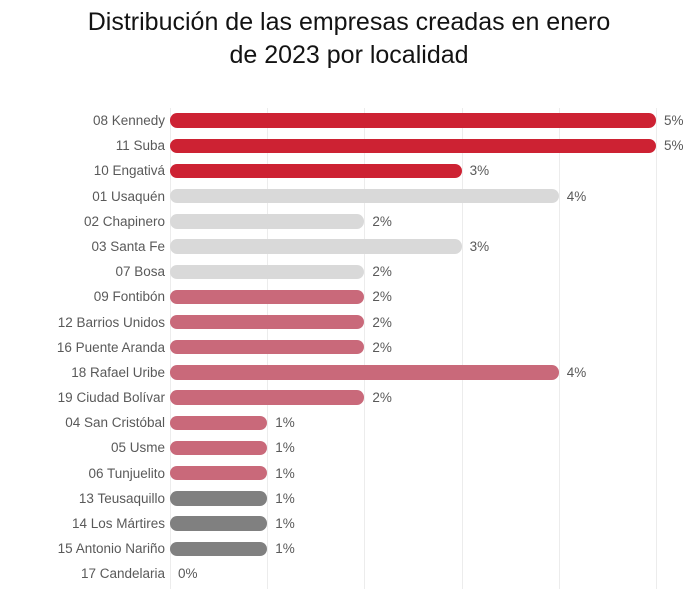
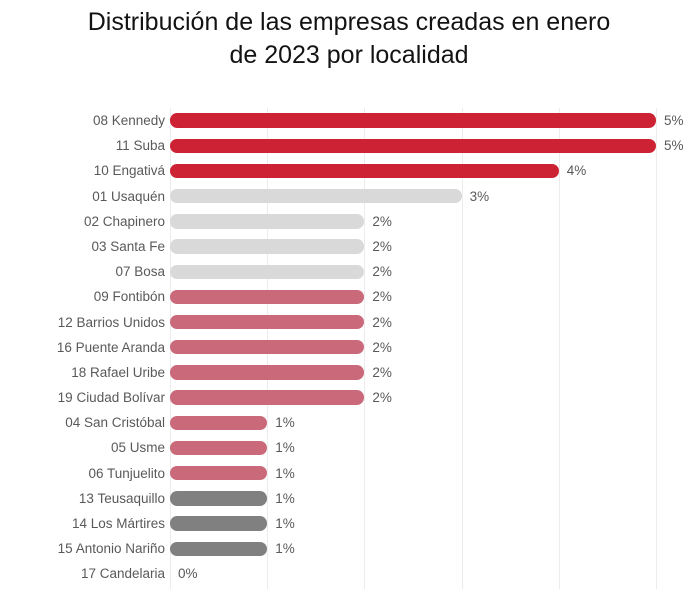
10 Engativá: 3% -> 4%
01 Usaquén: 4% -> 3%
03 Santa Fe: 3% -> 2%
18 Rafael Uribe: 4% -> 2%
